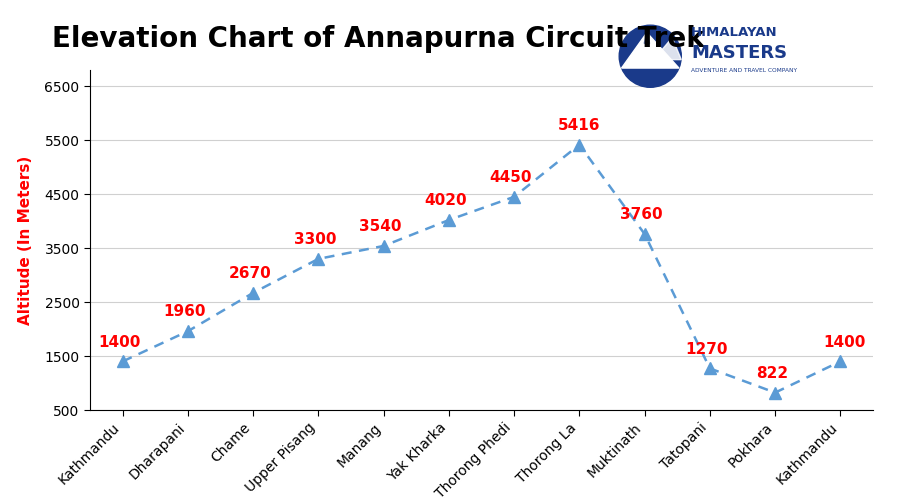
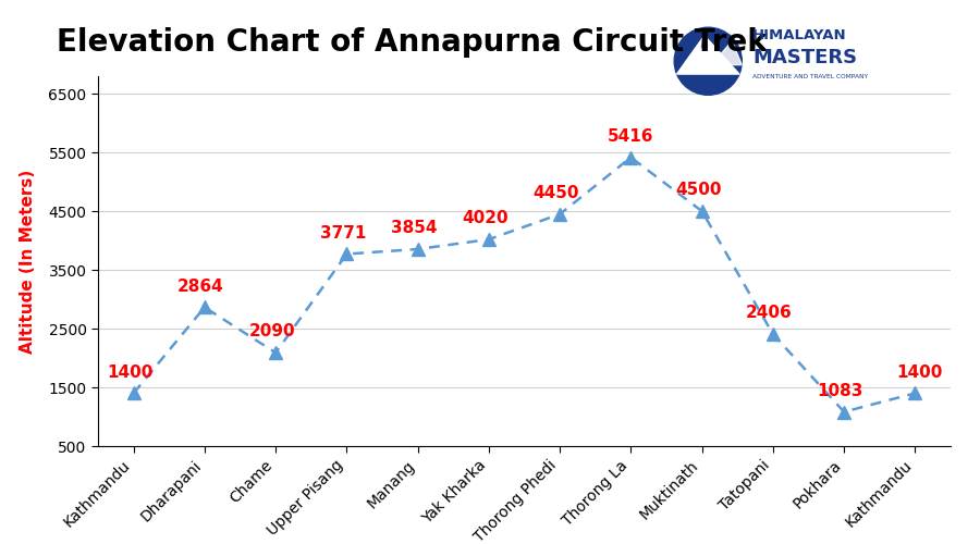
Dharapani: 1960 -> 2864
Chame: 2670 -> 2090
Upper Pisang: 3300 -> 3771
Manang: 3540 -> 3854
Muktinath: 3760 -> 4500
Tatopani: 1270 -> 2406
Pokhara: 822 -> 1083
